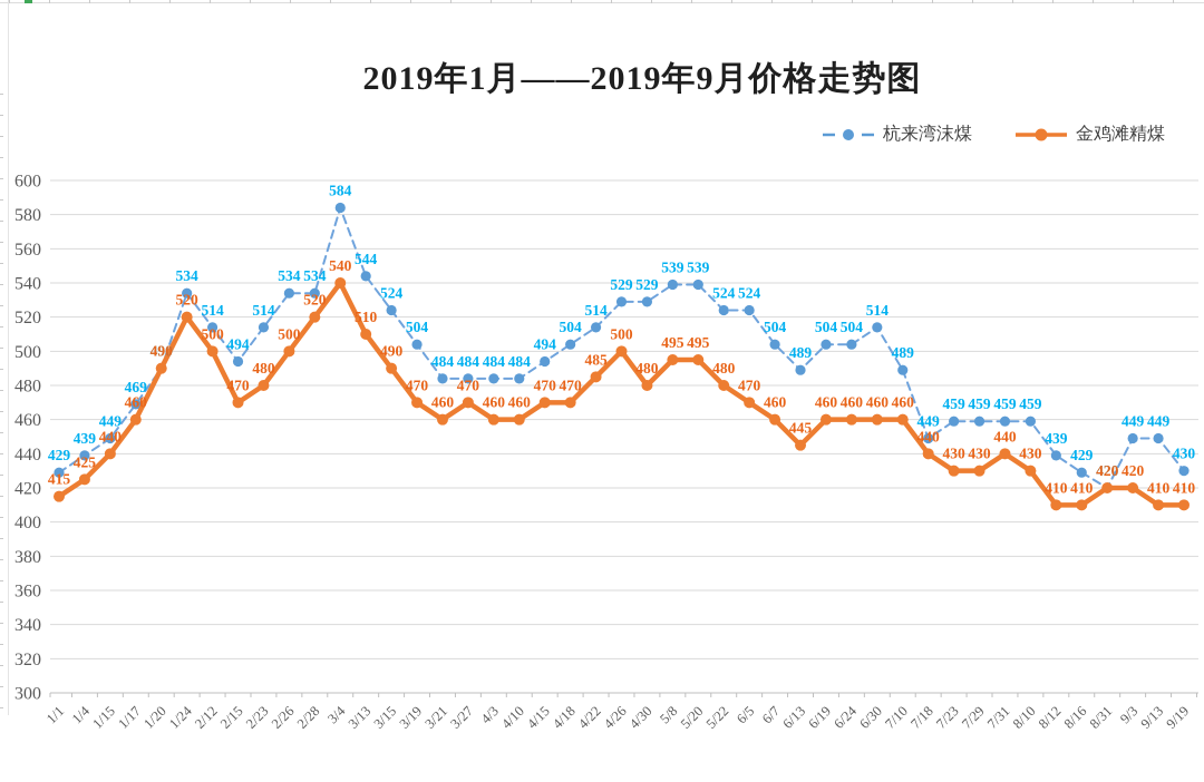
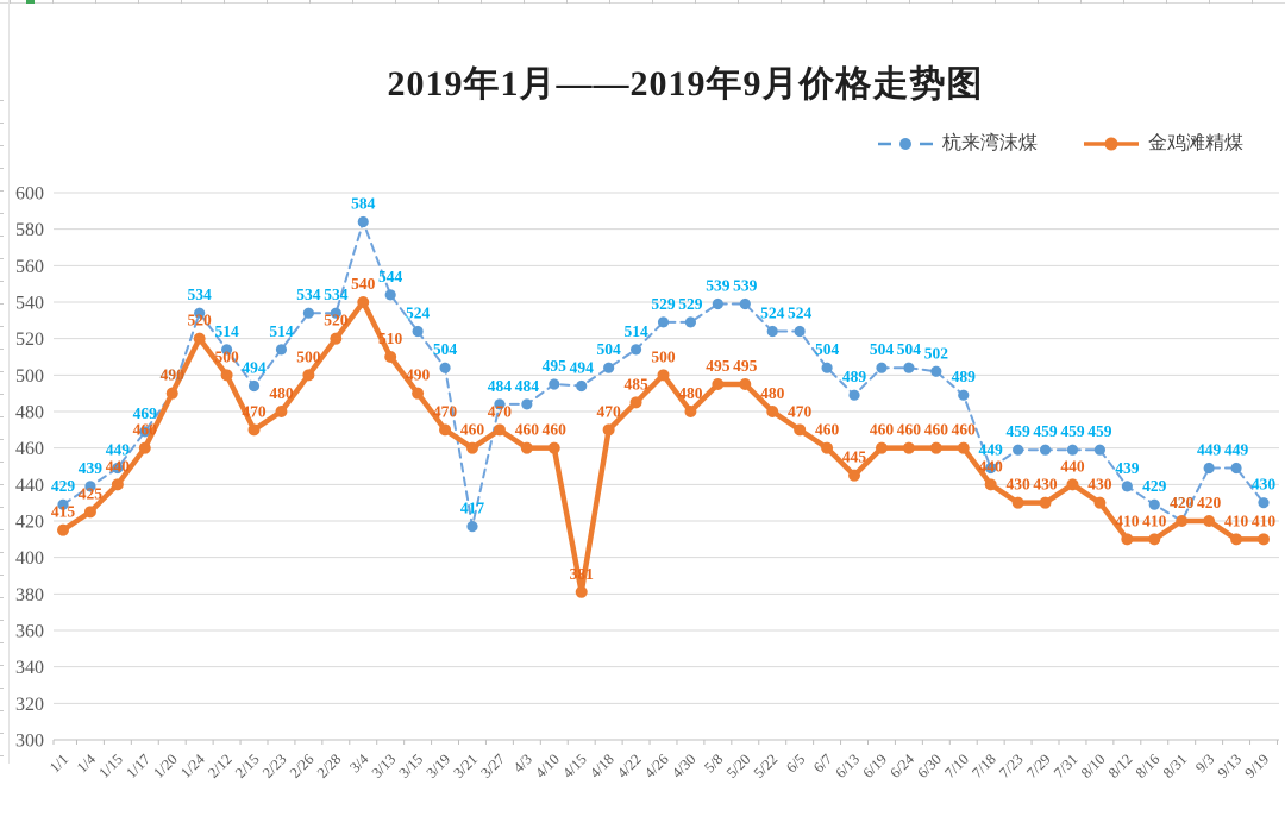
杭来湾沫煤/3/21: 484 -> 417
杭来湾沫煤/4/10: 484 -> 495
金鸡滩精煤/4/15: 470 -> 381
杭来湾沫煤/6/30: 514 -> 502
